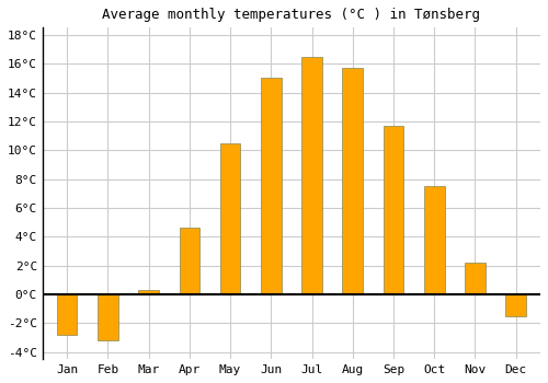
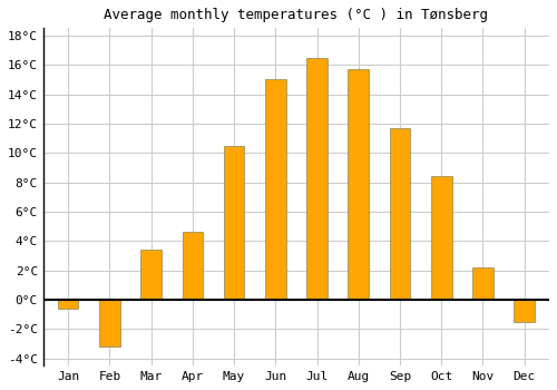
Jan: -2.8°C -> -0.6°C
Mar: 0.3°C -> 3.4°C
Oct: 7.5°C -> 8.4°C
